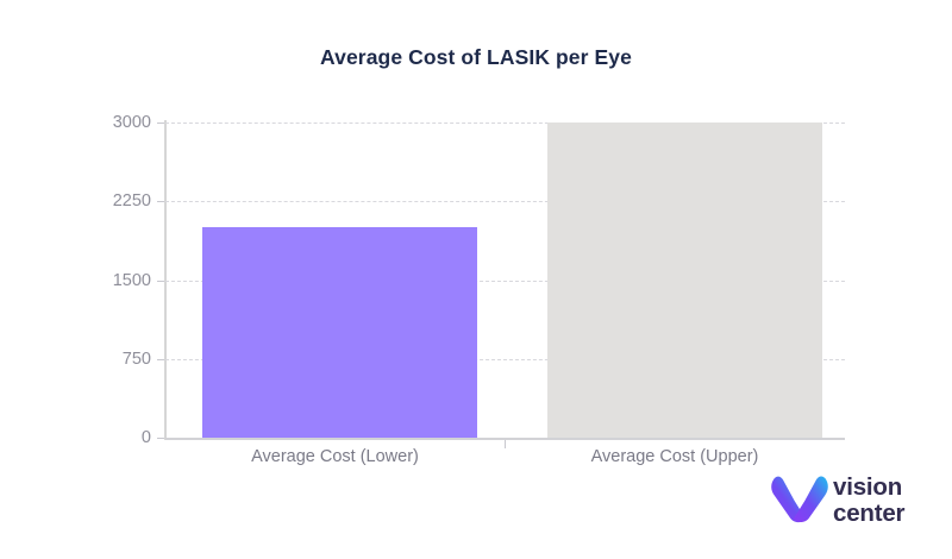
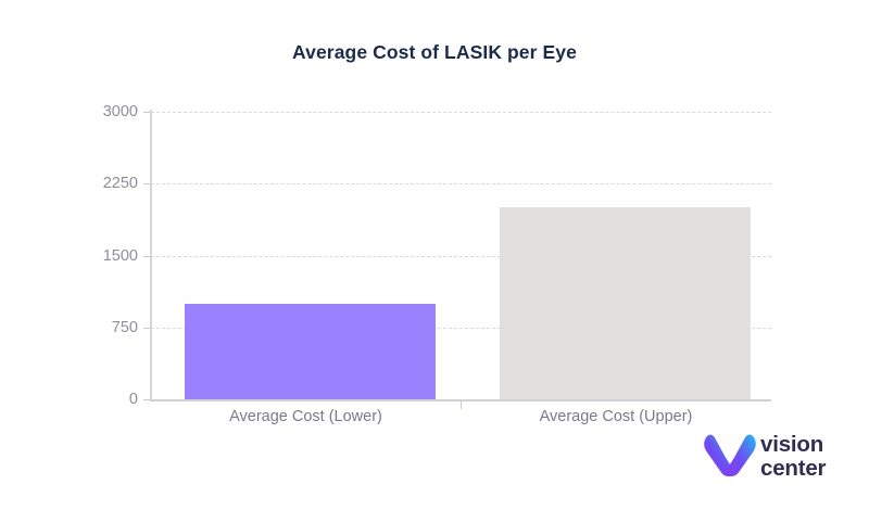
Average Cost (Lower): 2000 -> 1000
Average Cost (Upper): 3000 -> 2000
